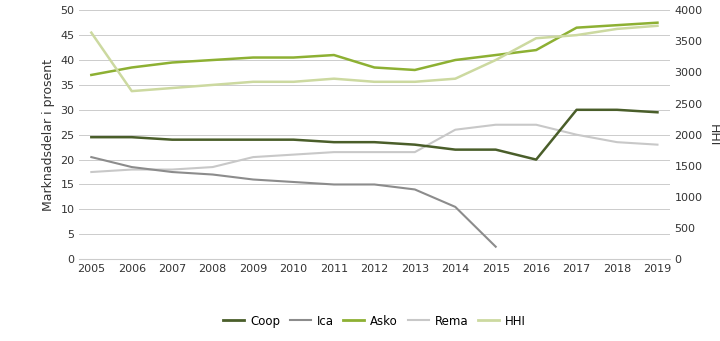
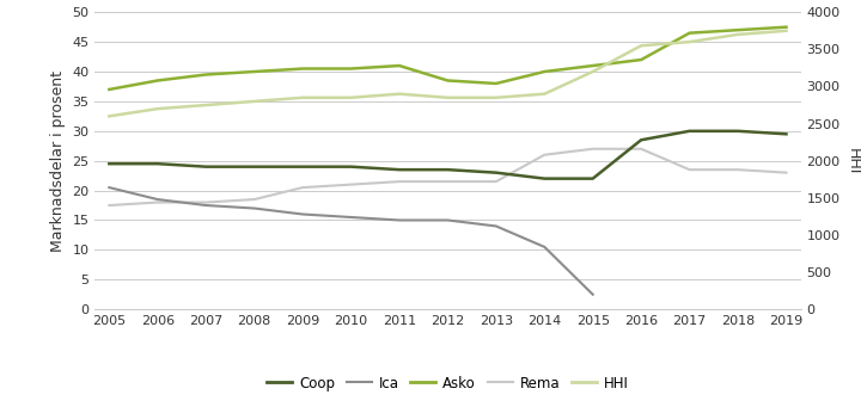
HHI/2005: 3640 -> 2600
Coop/2016: 20.0 -> 28.5
Rema/2017: 25.0 -> 23.5
